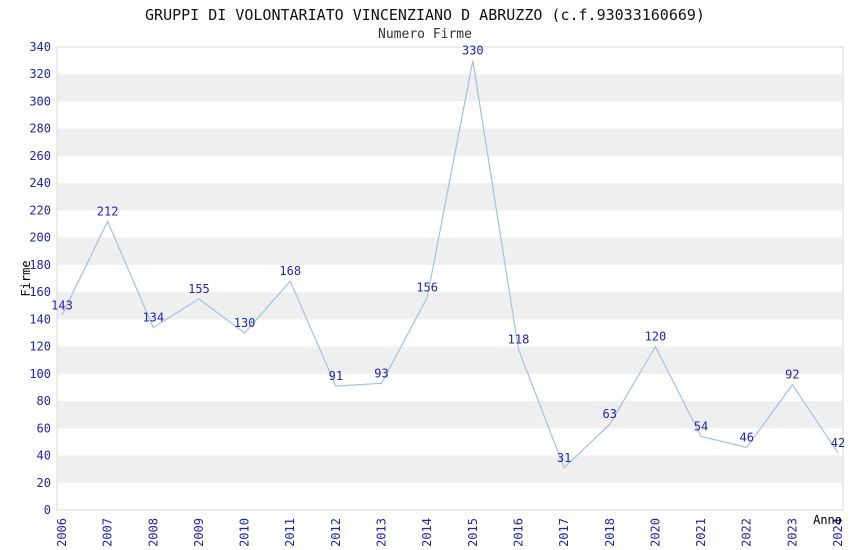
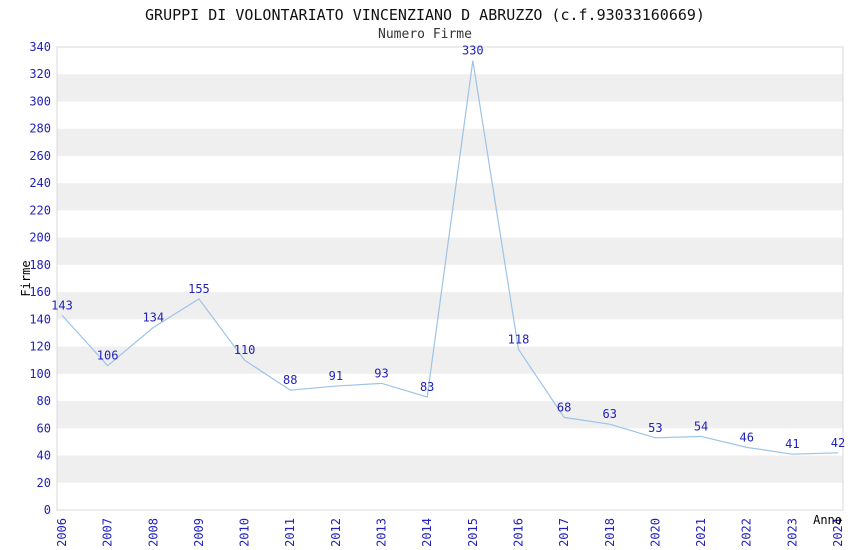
2007: 212 -> 106
2010: 130 -> 110
2011: 168 -> 88
2014: 156 -> 83
2017: 31 -> 68
2020: 120 -> 53
2023: 92 -> 41
